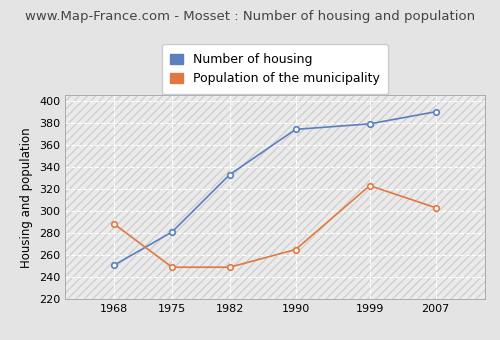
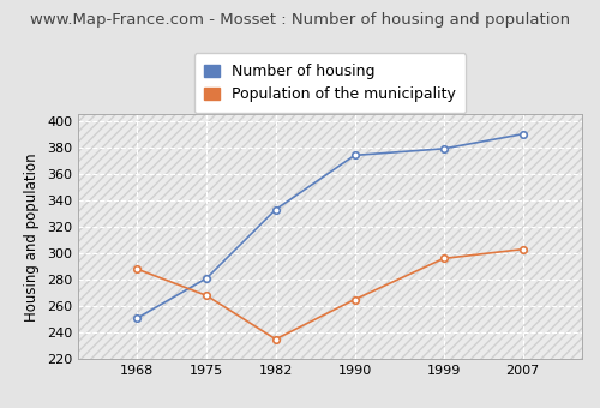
Population of the municipality/1975: 249 -> 268
Population of the municipality/1982: 249 -> 235
Population of the municipality/1999: 323 -> 296
